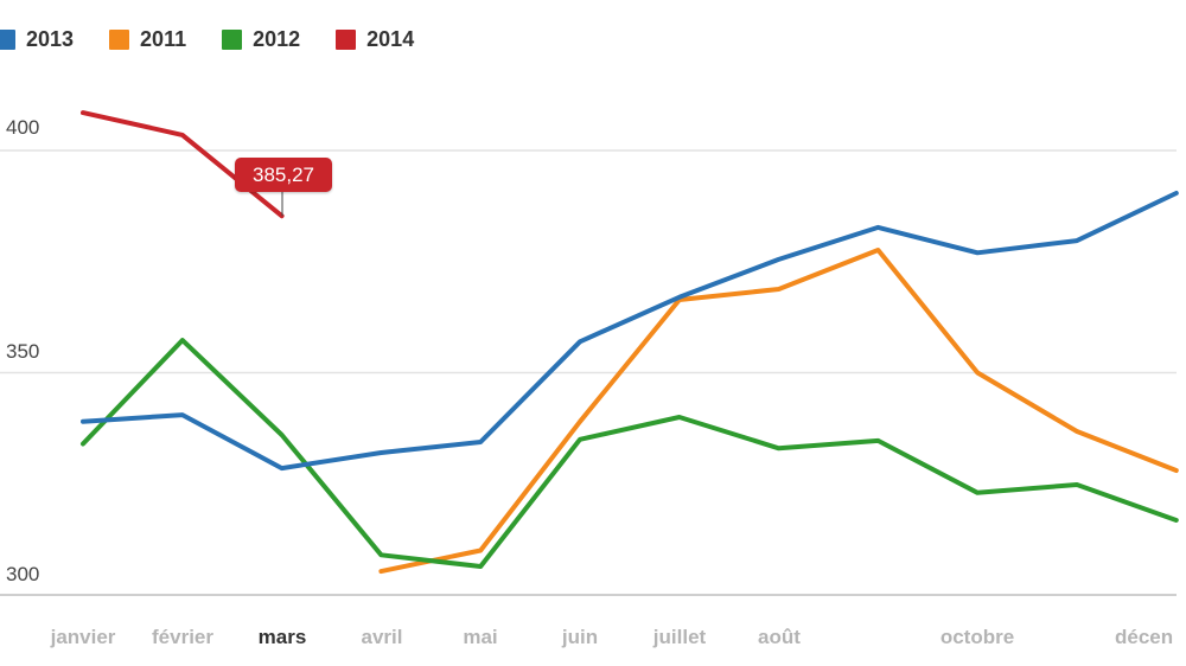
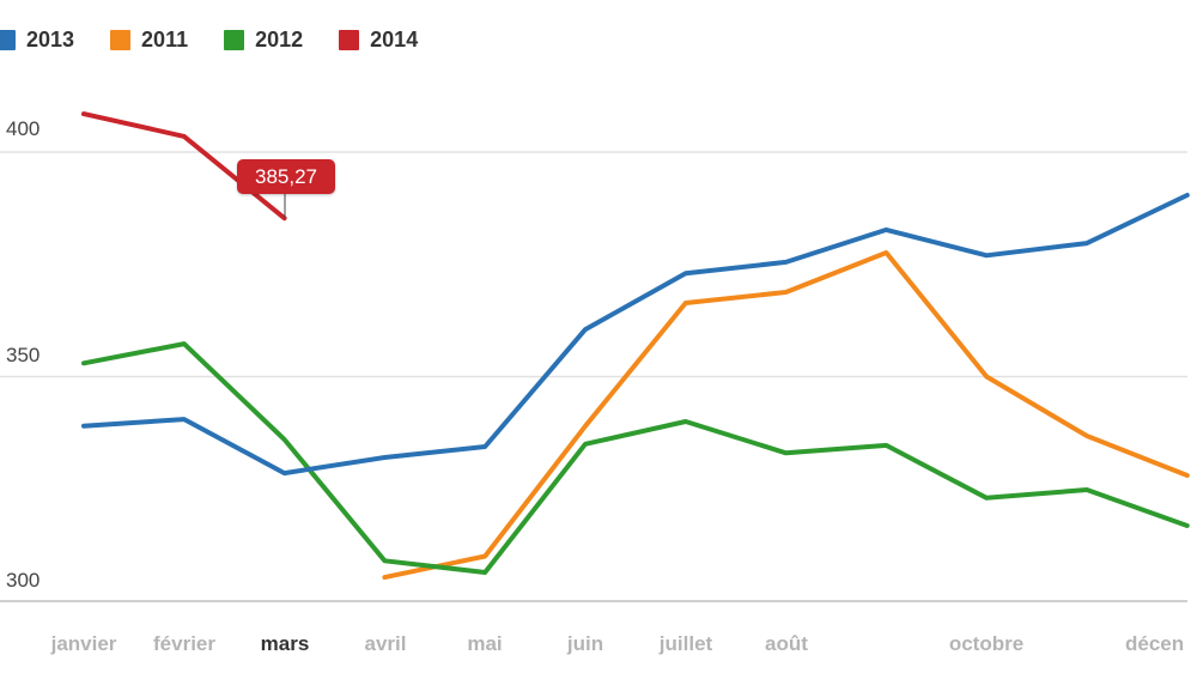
2012/janvier: 334 -> 353
2013/juin: 357 -> 360
2013/juillet: 367 -> 373
